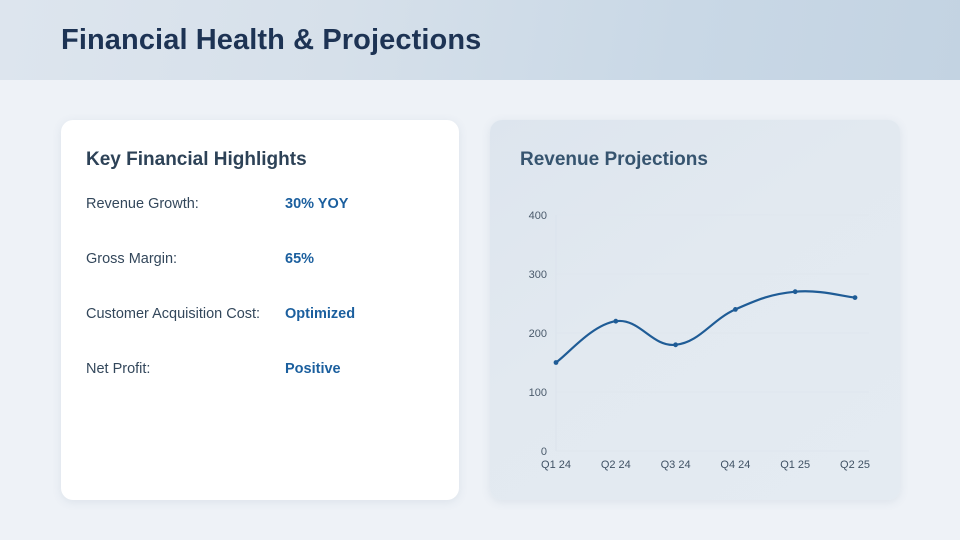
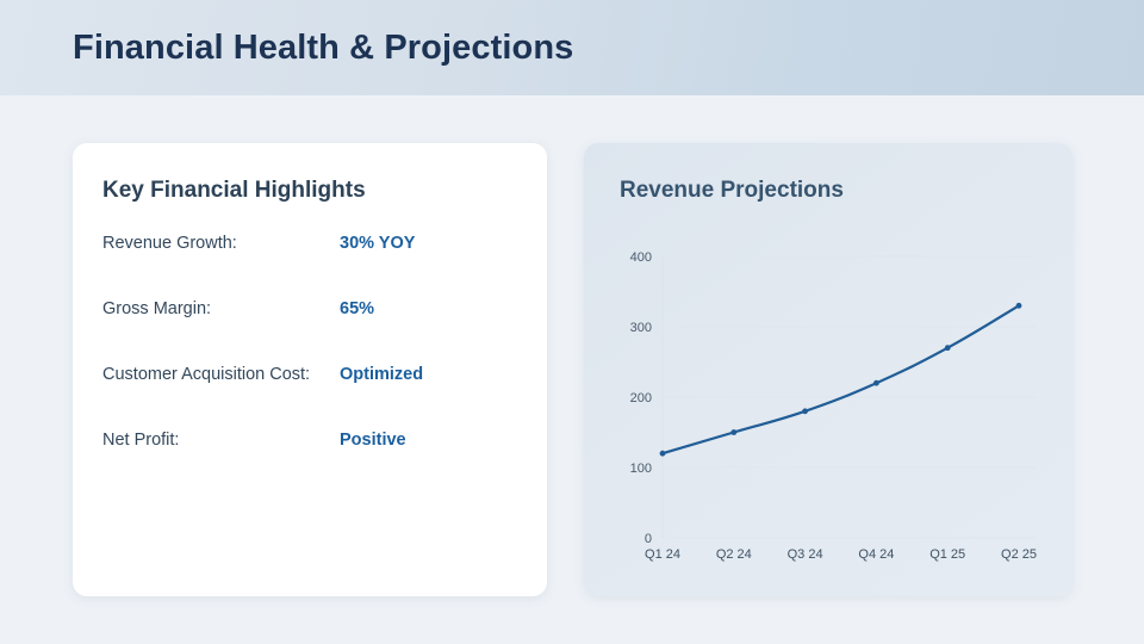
Q1 24: 150 -> 120
Q2 24: 220 -> 150
Q4 24: 240 -> 220
Q2 25: 260 -> 330
